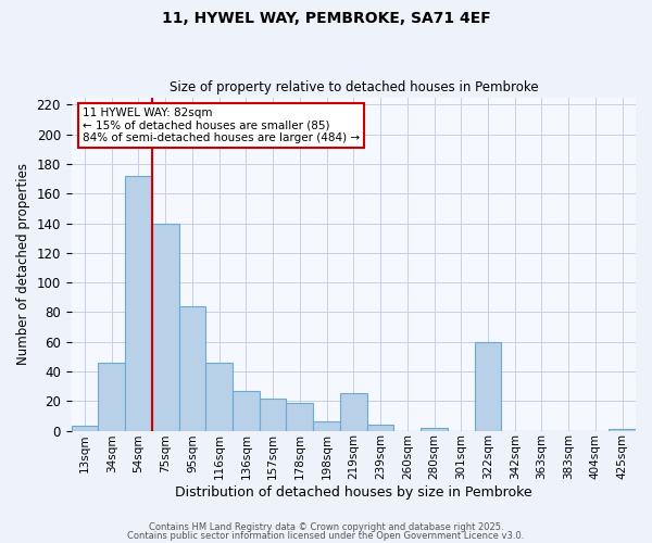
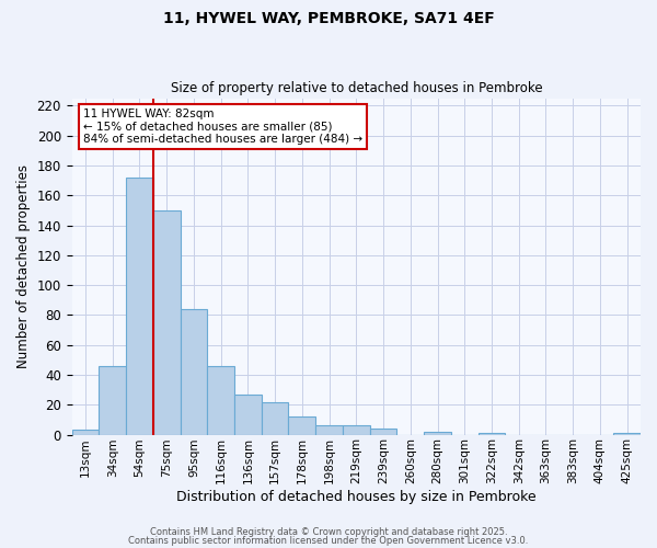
75sqm: 140 -> 150
178sqm: 19 -> 12
219sqm: 25 -> 6
322sqm: 60 -> 1
